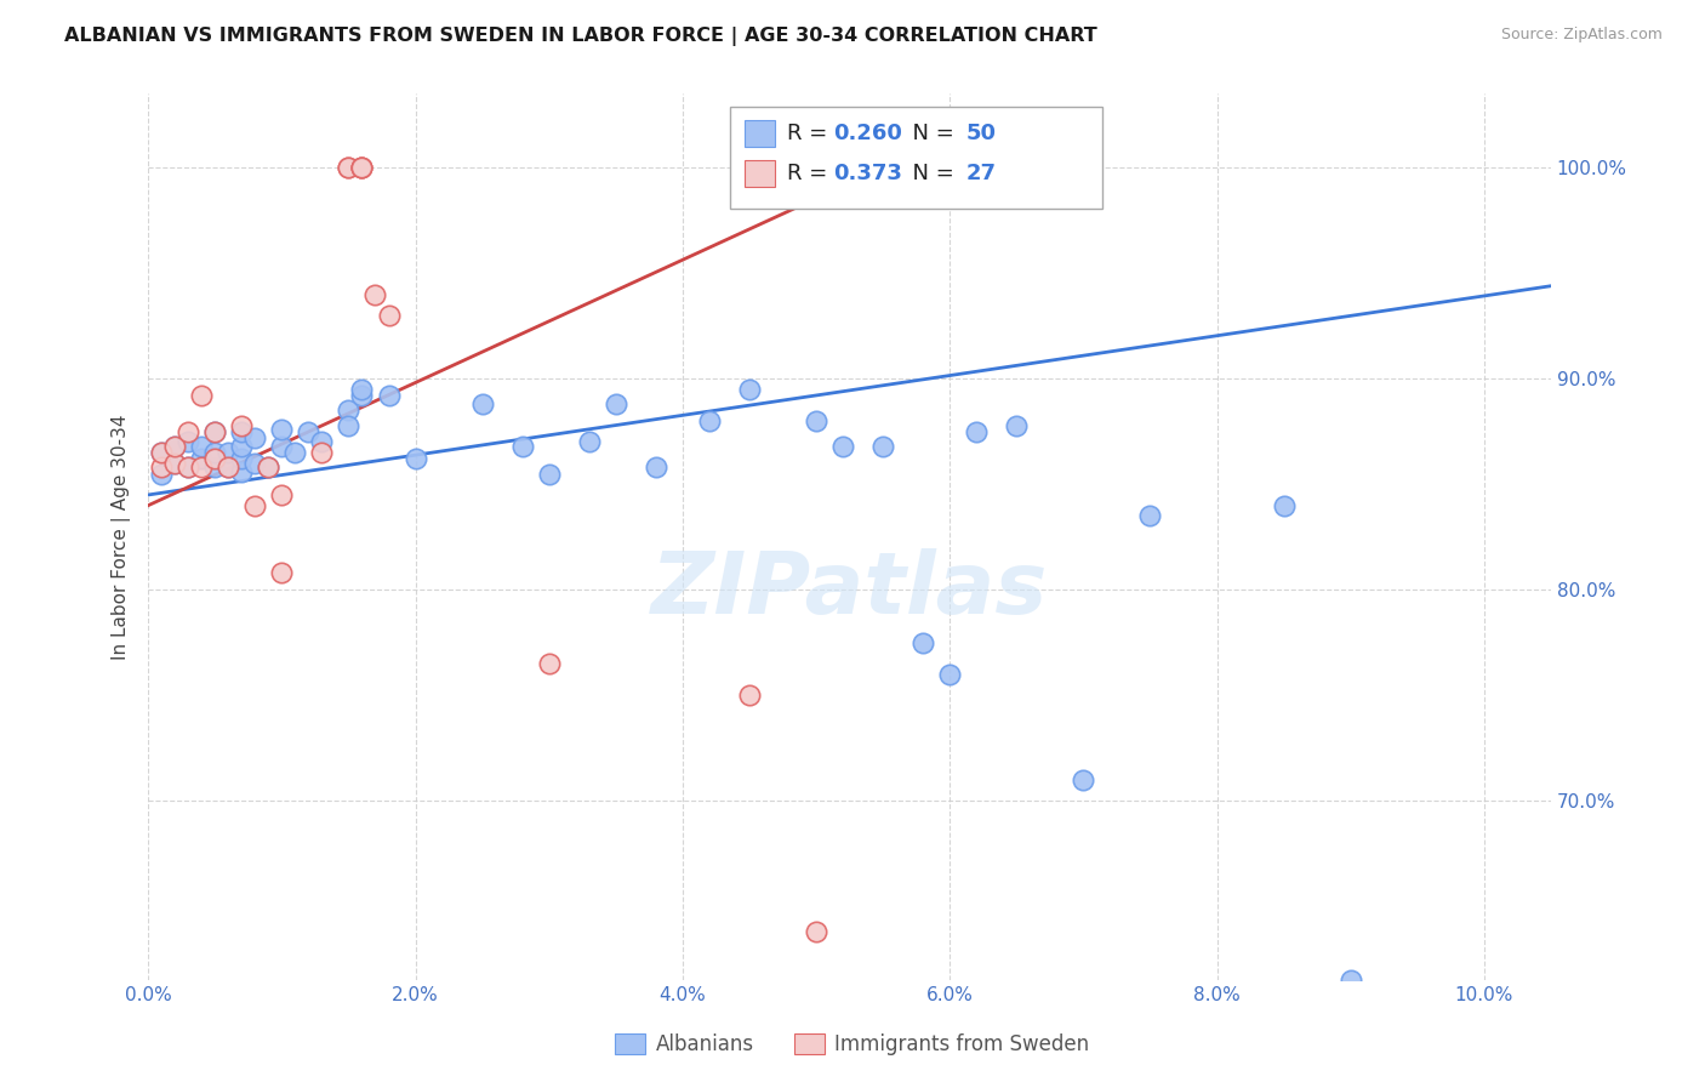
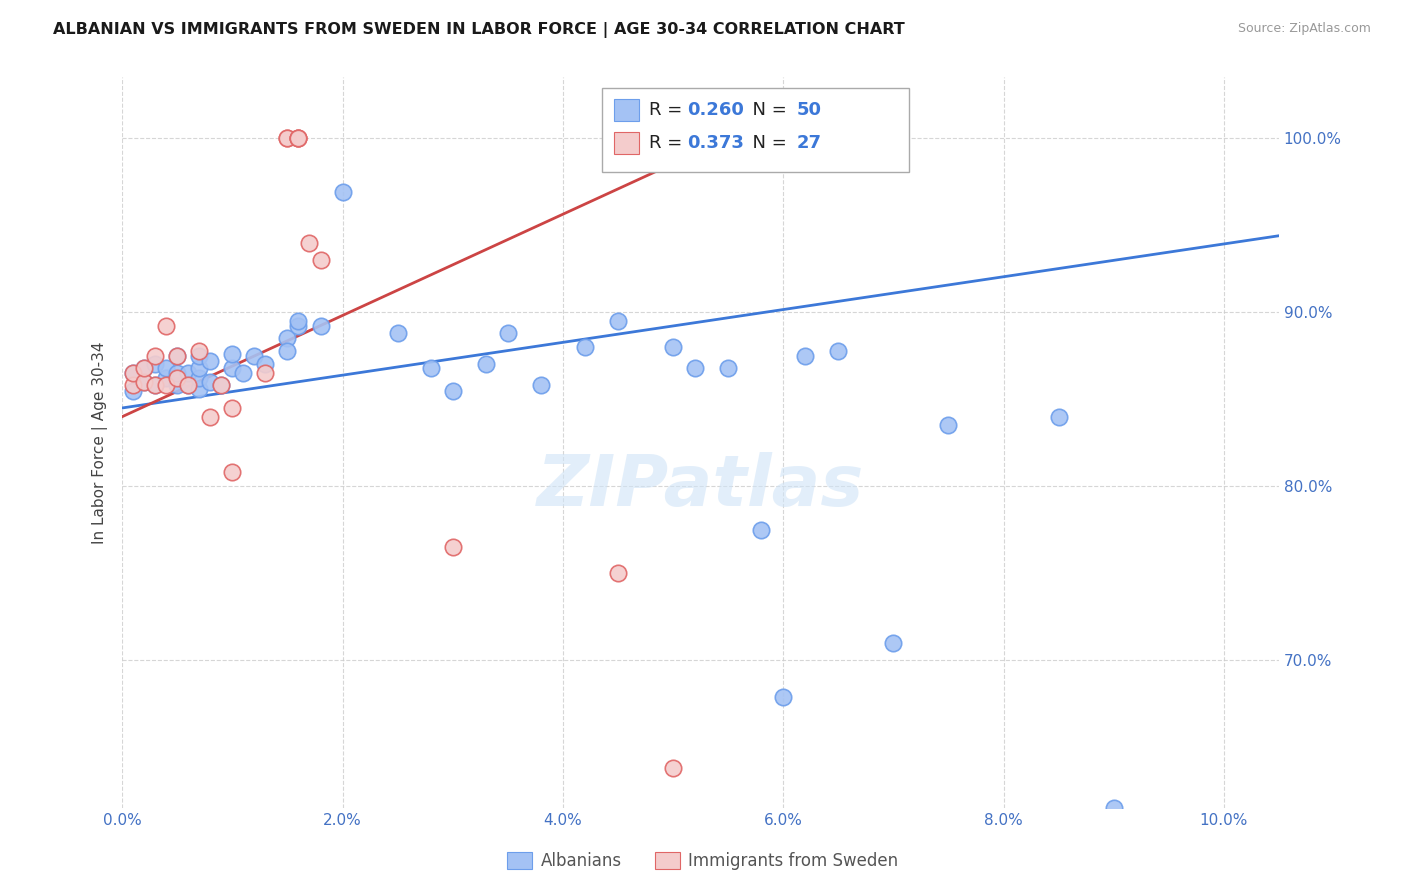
Albanians/2.0%: 86.2% -> 96.9%
Albanians/6.0%: 76.0% -> 67.9%
